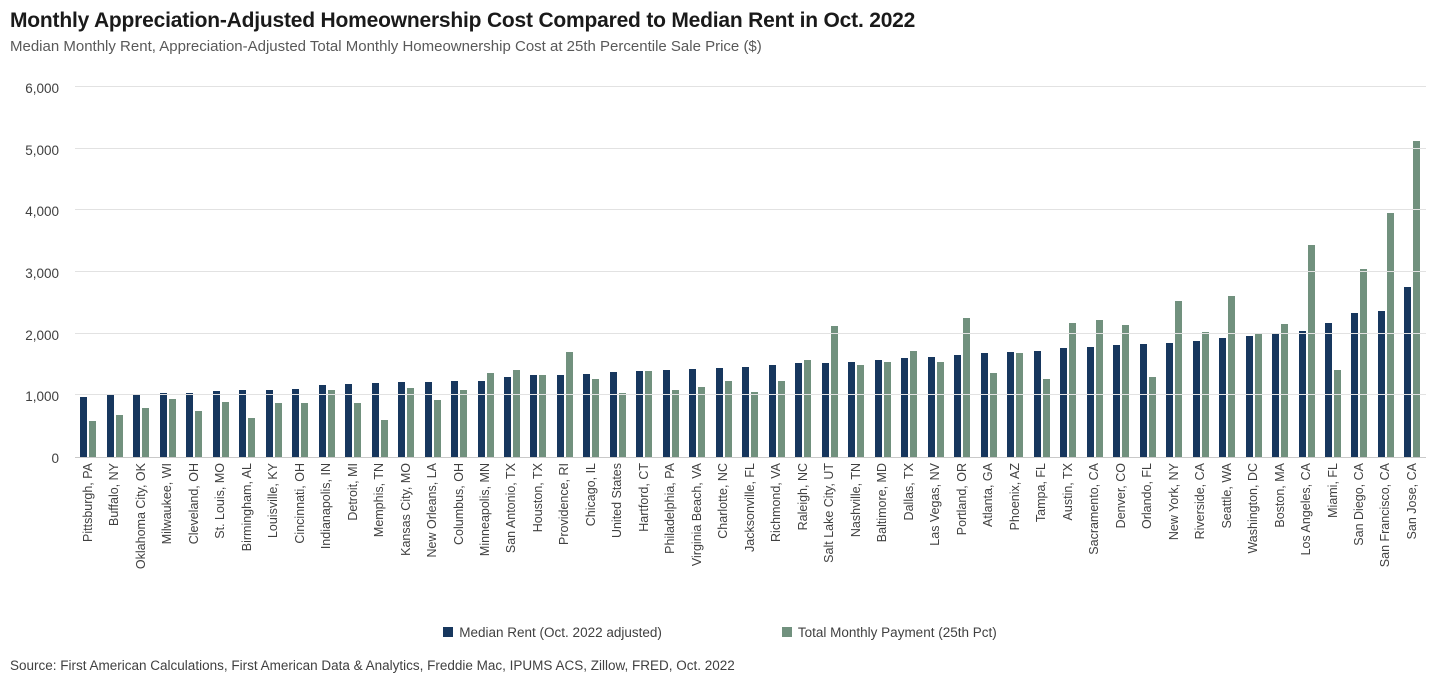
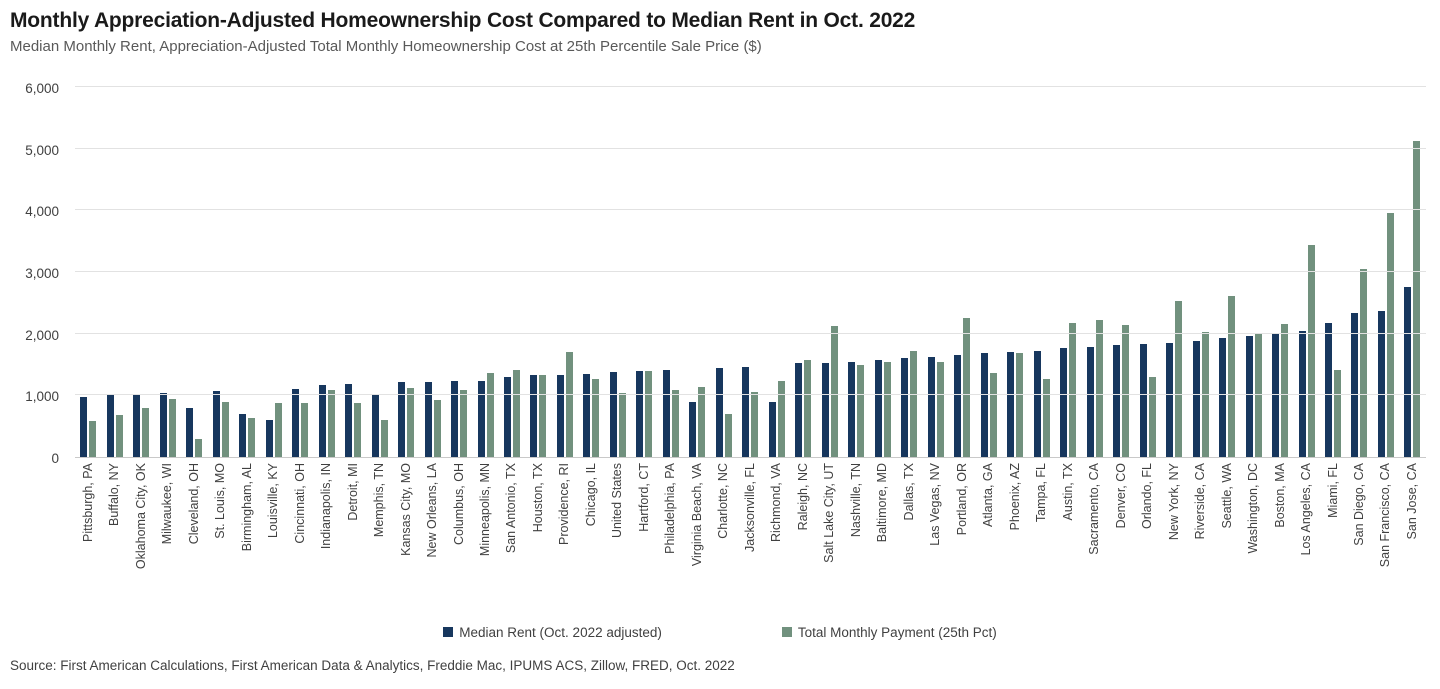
Median Rent (Oct. 2022 adjusted)/Cleveland, OH: 1000 -> 800
Total Monthly Payment (25th Pct)/Cleveland, OH: 700 -> 300
Median Rent (Oct. 2022 adjusted)/Birmingham, AL: 1100 -> 700
Median Rent (Oct. 2022 adjusted)/Louisville, KY: 1100 -> 600
Median Rent (Oct. 2022 adjusted)/Memphis, TN: 1200 -> 1000
Median Rent (Oct. 2022 adjusted)/Virginia Beach, VA: 1400 -> 900
Total Monthly Payment (25th Pct)/Charlotte, NC: 1200 -> 700
Median Rent (Oct. 2022 adjusted)/Richmond, VA: 1500 -> 900
